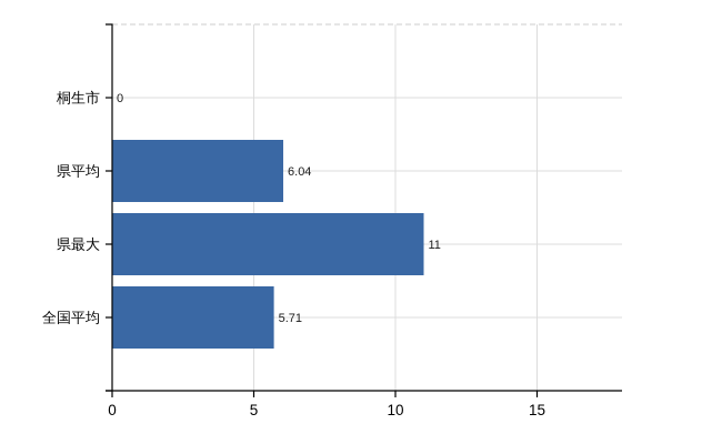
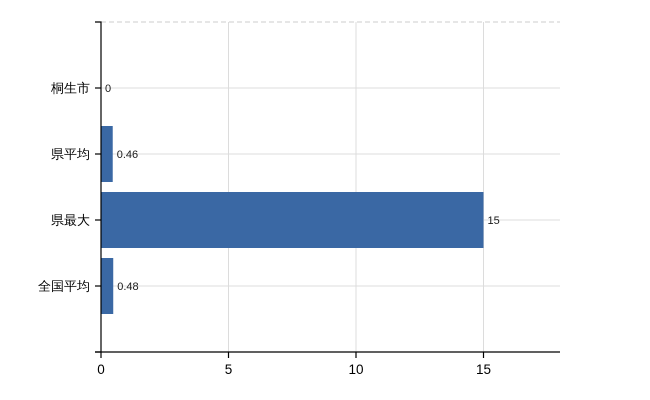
県平均: 6.04 -> 0.46
県最大: 11 -> 15
全国平均: 5.71 -> 0.48
